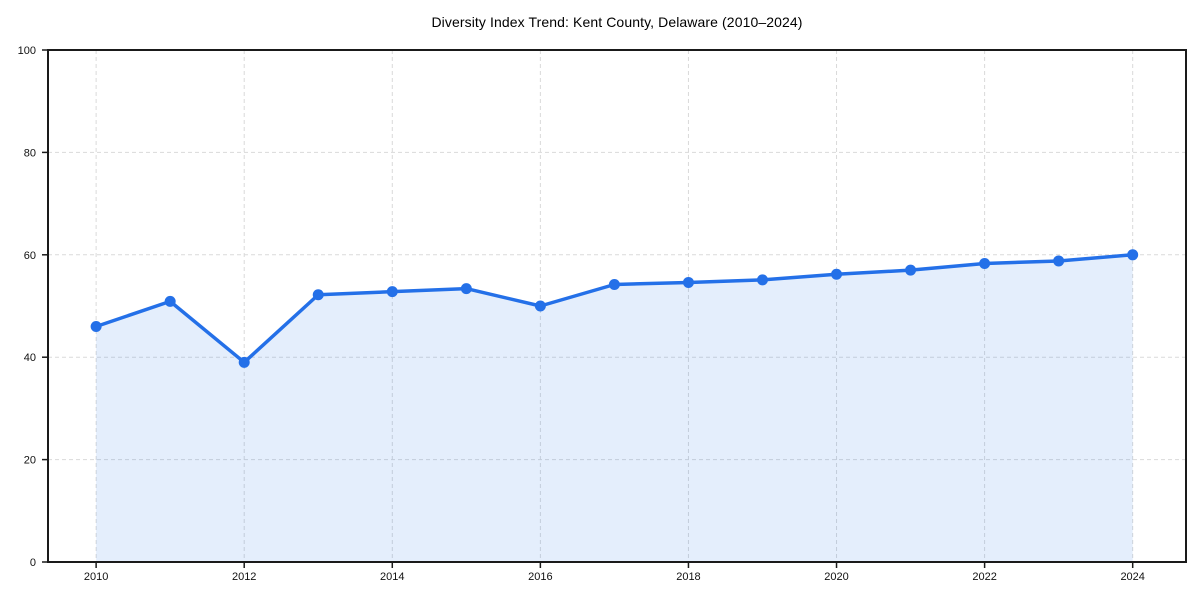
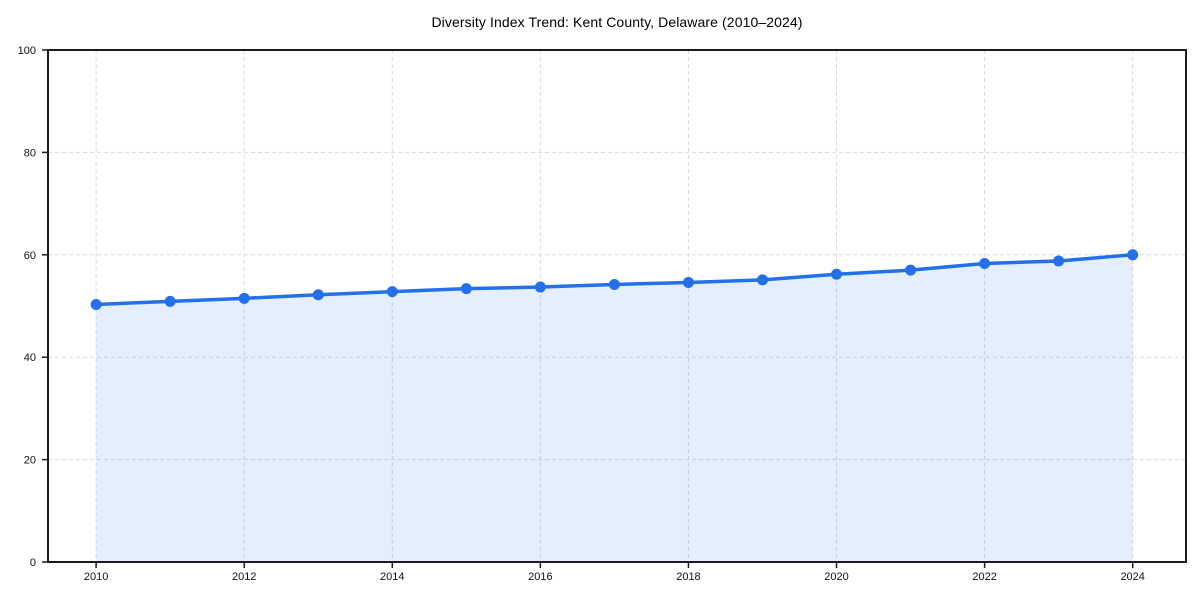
2010: 46 -> 50
2012: 39 -> 52
2016: 50 -> 54
